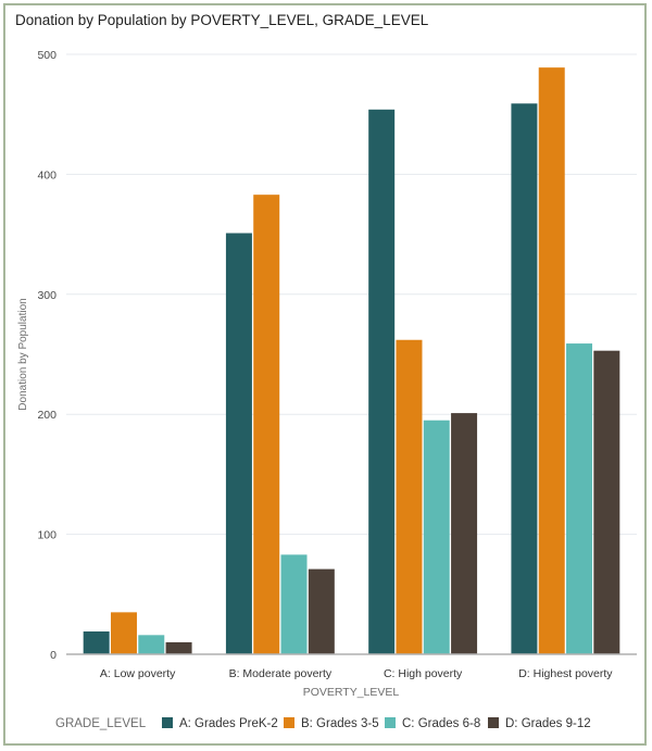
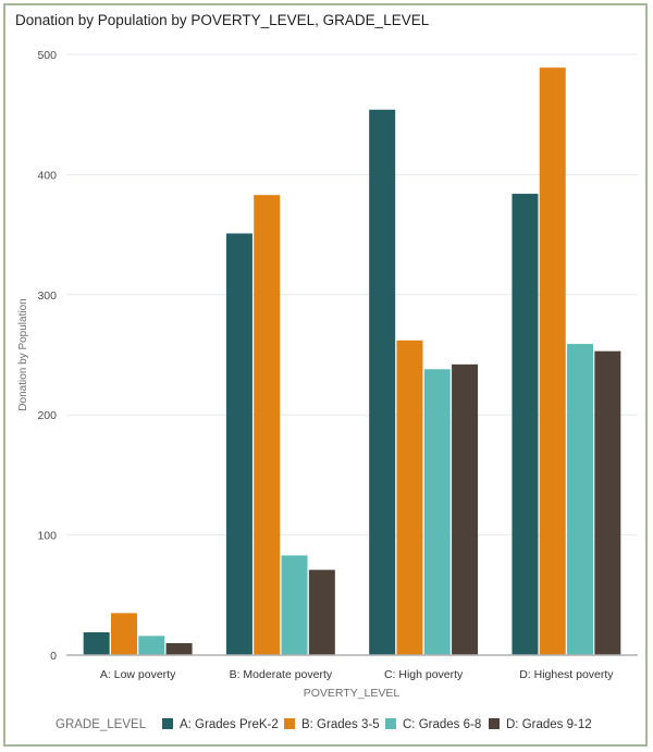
C: Grades 6-8/C: High poverty: 195 -> 238
D: Grades 9-12/C: High poverty: 201 -> 242
A: Grades PreK-2/D: Highest poverty: 459 -> 384
